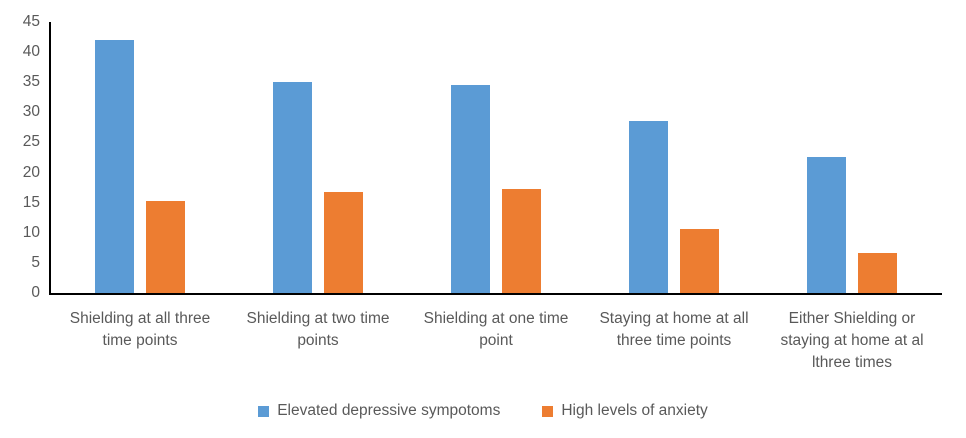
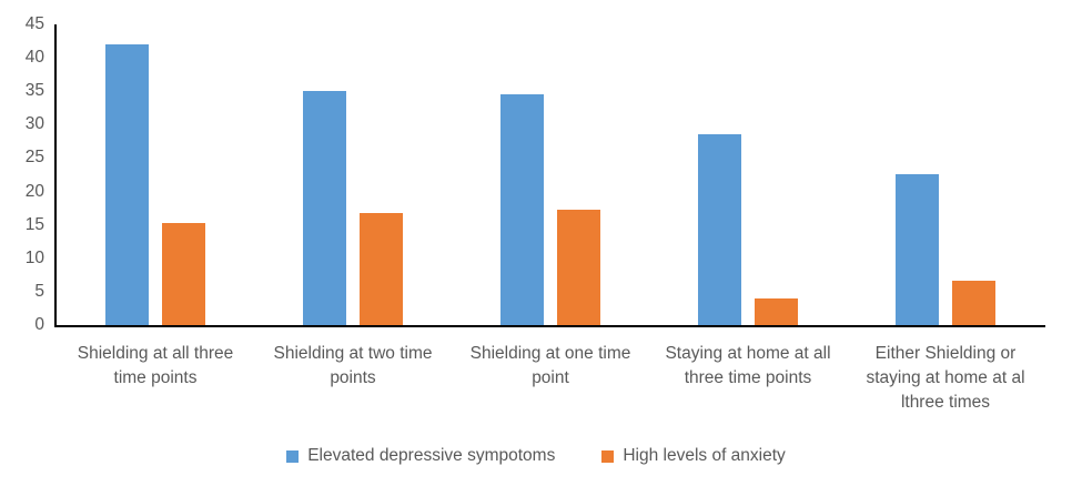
High levels of anxiety/Staying at home at all three time points: 11 -> 4
